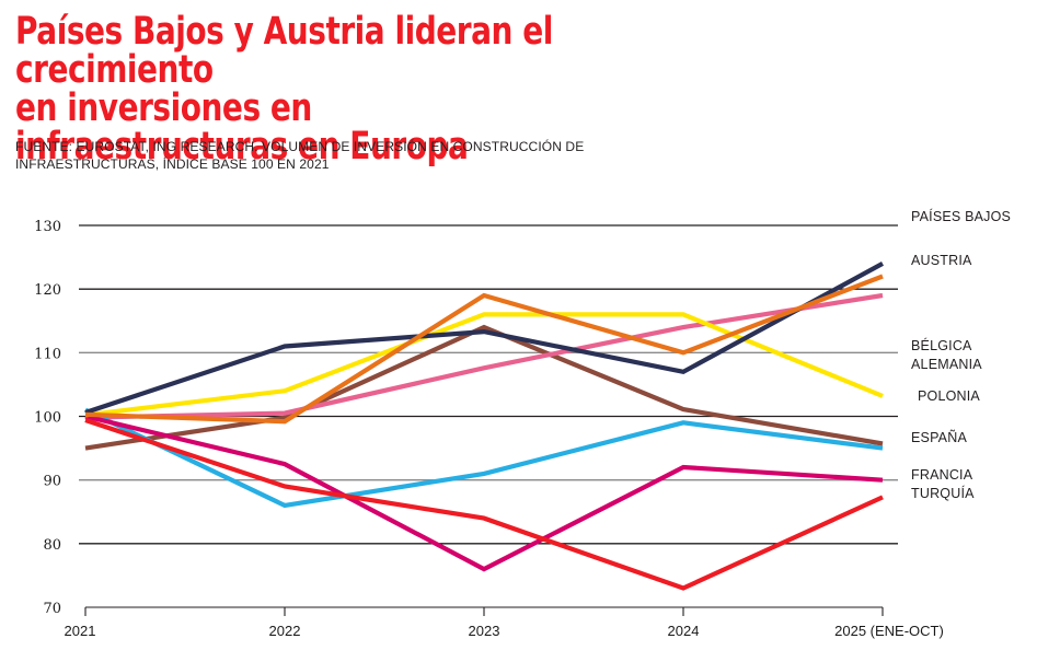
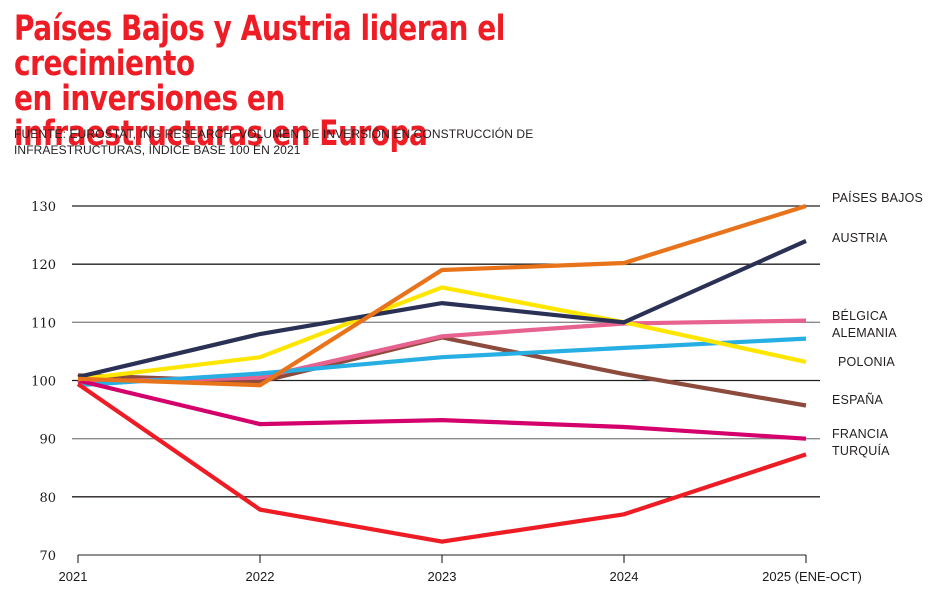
ALEMANIA/2021: 101 -> 99
ESPAÑA/2021: 95 -> 101
AUSTRIA/2022: 111 -> 108
ALEMANIA/2022: 86 -> 101
TURQUÍA/2022: 89 -> 78
ALEMANIA/2023: 91 -> 104
ESPAÑA/2023: 114 -> 107
FRANCIA/2023: 76 -> 93
TURQUÍA/2023: 84 -> 72
PAÍSES BAJOS/2024: 110 -> 120
AUSTRIA/2024: 107 -> 110
BÉLGICA/2024: 114 -> 110
ALEMANIA/2024: 99 -> 106
POLONIA/2024: 116 -> 110
TURQUÍA/2024: 73 -> 77
PAÍSES BAJOS/2025 (ENE-OCT): 122 -> 130
BÉLGICA/2025 (ENE-OCT): 119 -> 110
ALEMANIA/2025 (ENE-OCT): 95 -> 107
